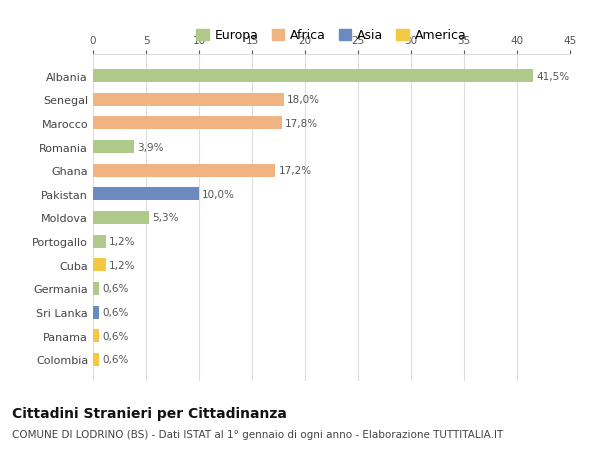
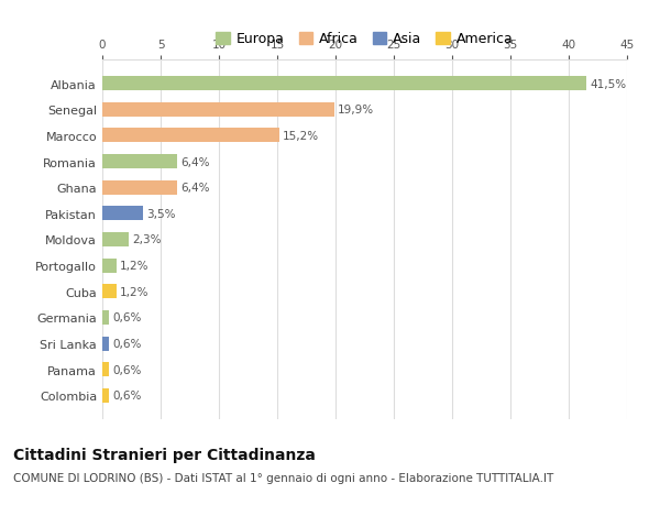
Senegal: 18,0% -> 19,9%
Marocco: 17,8% -> 15,2%
Romania: 3,9% -> 6,4%
Ghana: 17,2% -> 6,4%
Pakistan: 10,0% -> 3,5%
Moldova: 5,3% -> 2,3%
